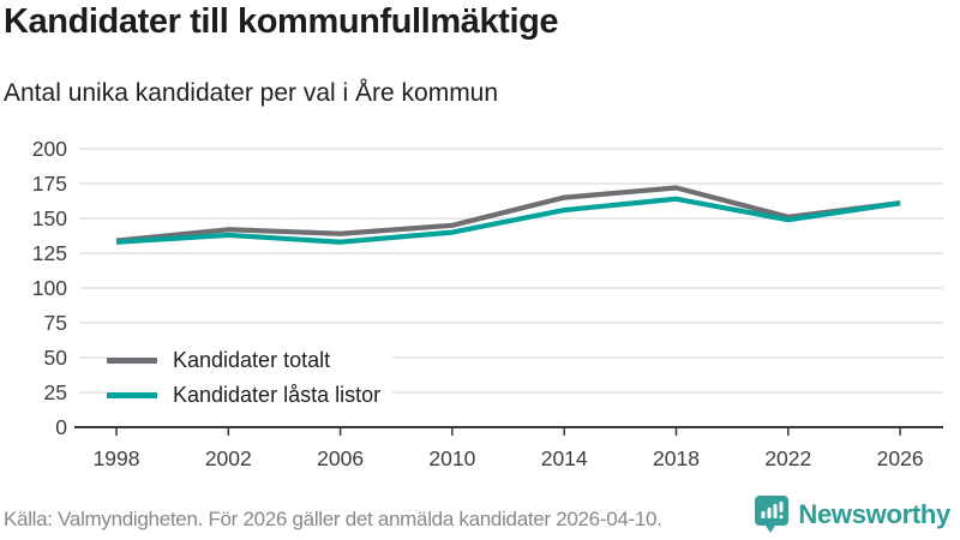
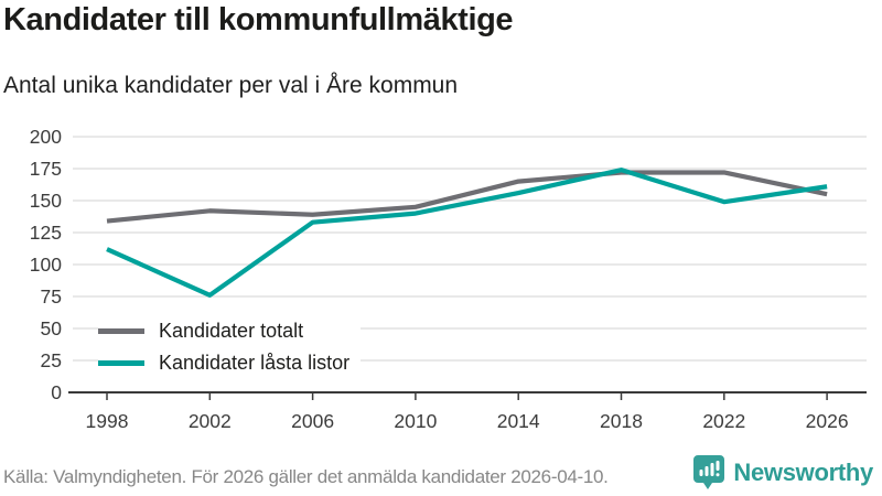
Kandidater låsta listor/1998: 133 -> 112
Kandidater låsta listor/2002: 138 -> 76
Kandidater låsta listor/2018: 164 -> 174
Kandidater totalt/2022: 151 -> 172
Kandidater totalt/2026: 161 -> 155
